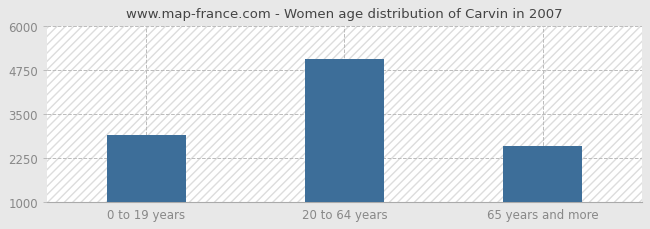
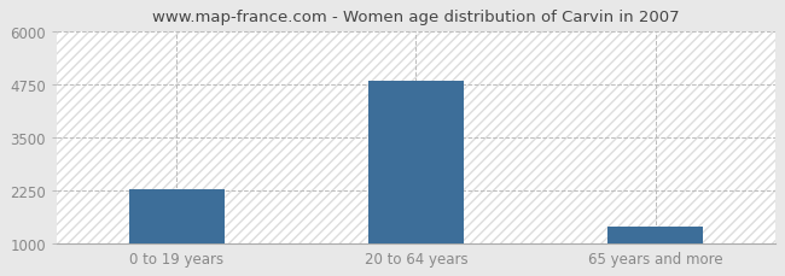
0 to 19 years: 2900 -> 2280
20 to 64 years: 5050 -> 4820
65 years and more: 2600 -> 1390
